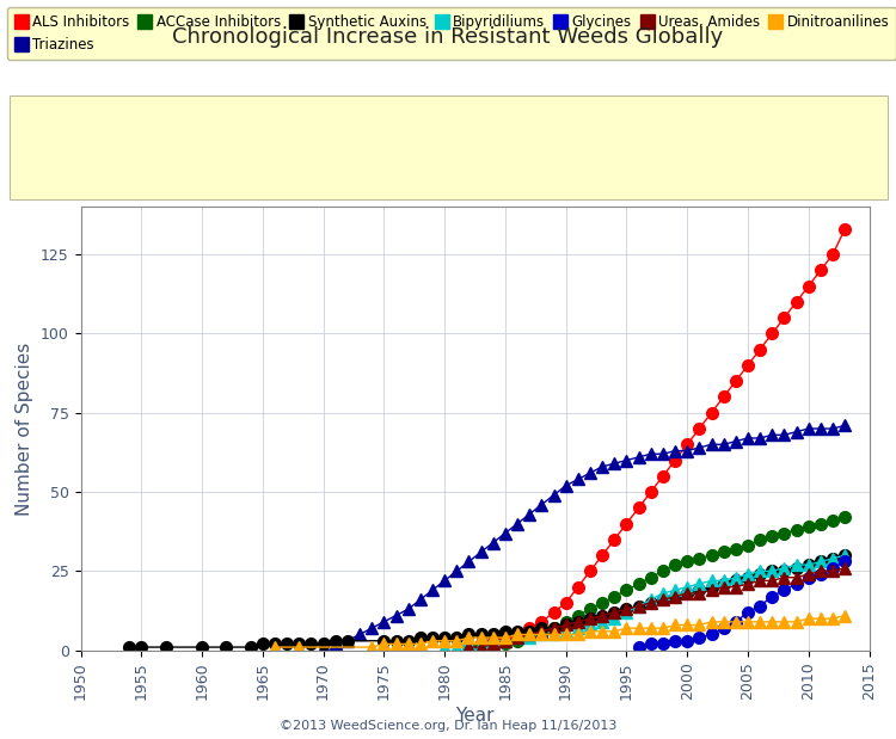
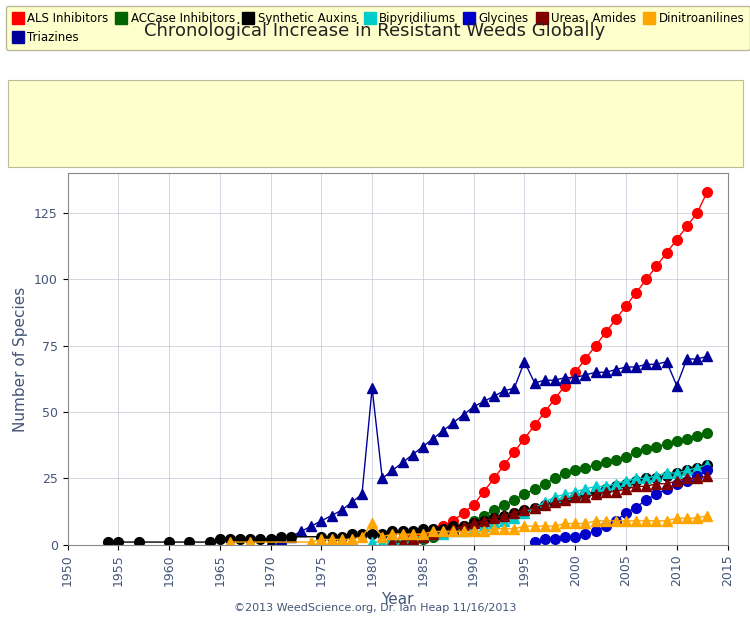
Triazines/1980: 22 -> 59
Dinitroanilines/1980: 3 -> 8
Triazines/1995: 60 -> 69
Triazines/2010: 70 -> 60
